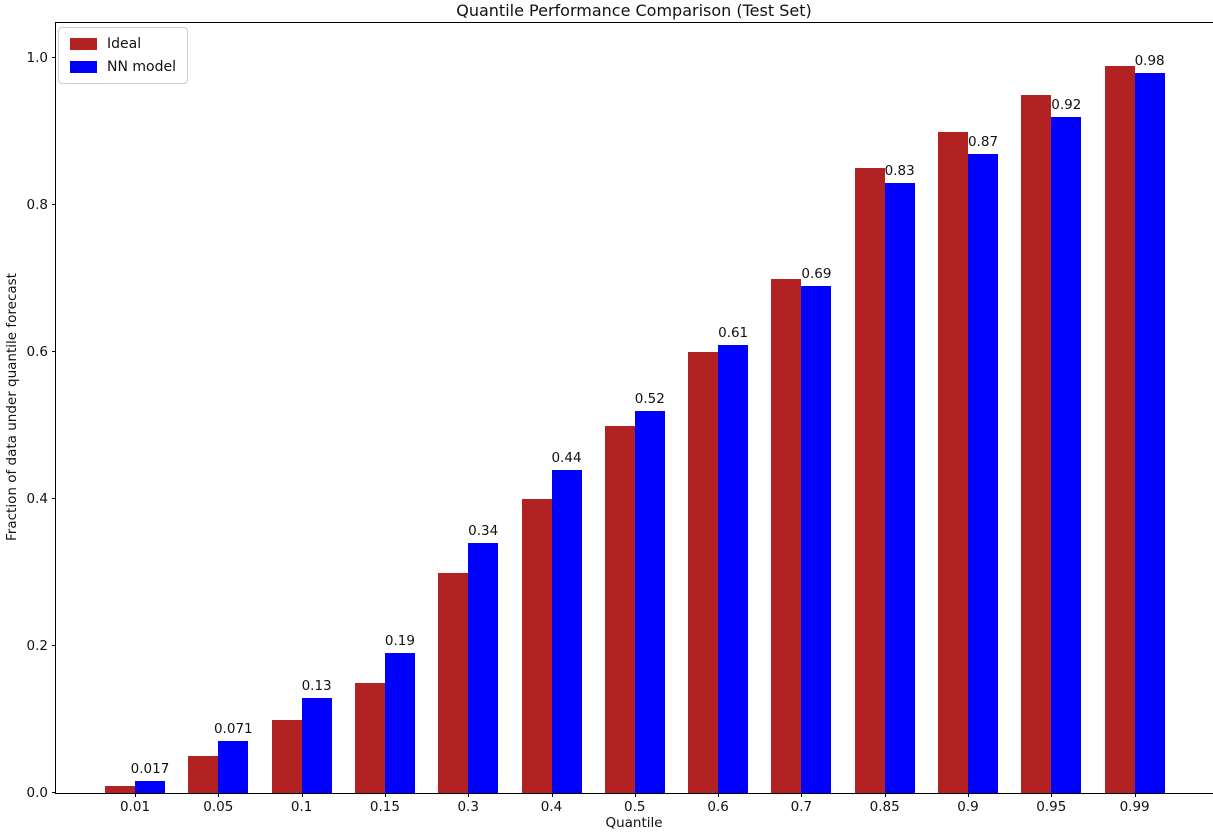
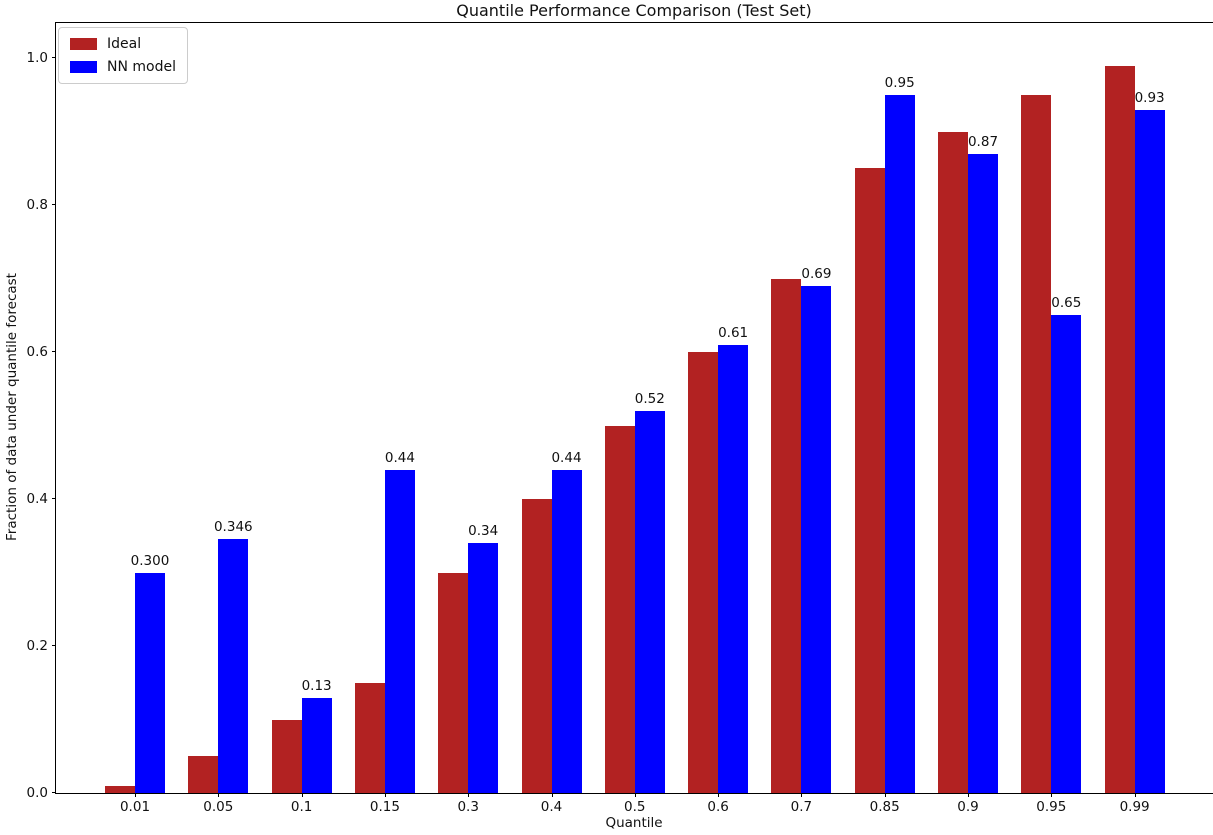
NN model/0.01: 0.017 -> 0.300
NN model/0.05: 0.071 -> 0.346
NN model/0.15: 0.19 -> 0.44
NN model/0.85: 0.83 -> 0.95
NN model/0.95: 0.92 -> 0.65
NN model/0.99: 0.98 -> 0.93
